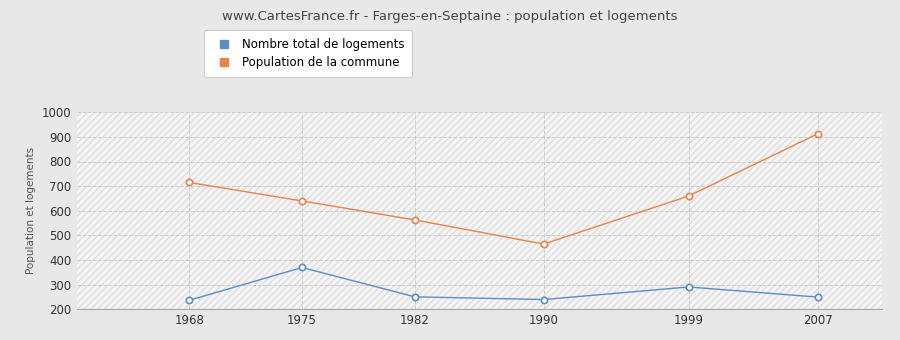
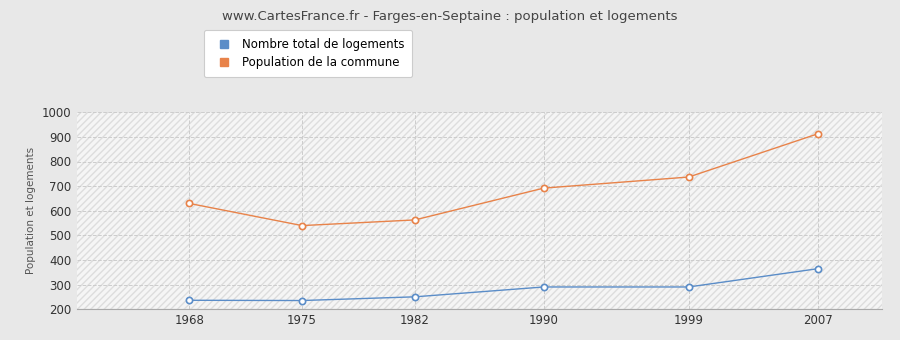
Population de la commune/1968: 715 -> 630
Nombre total de logements/1975: 370 -> 236
Population de la commune/1975: 640 -> 540
Nombre total de logements/1990: 240 -> 291
Population de la commune/1990: 465 -> 692
Population de la commune/1999: 660 -> 737
Nombre total de logements/2007: 250 -> 365
